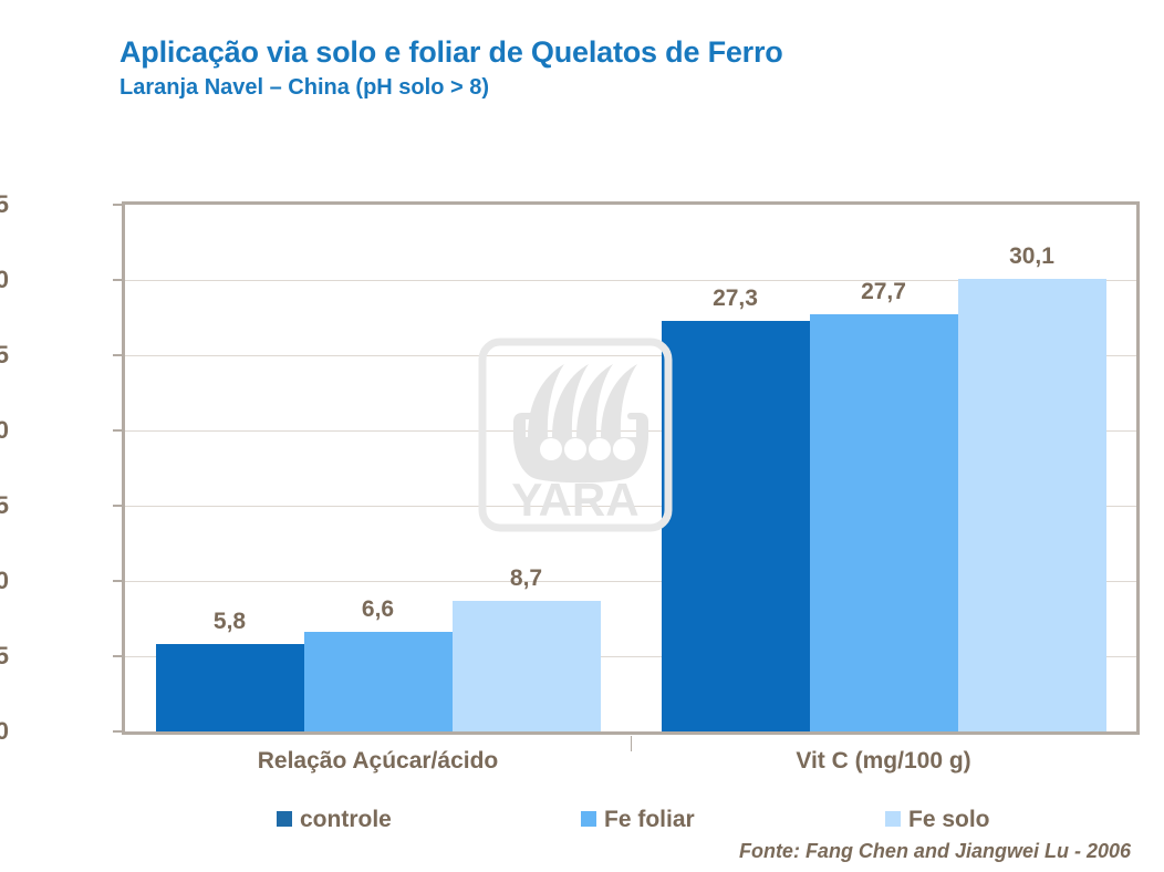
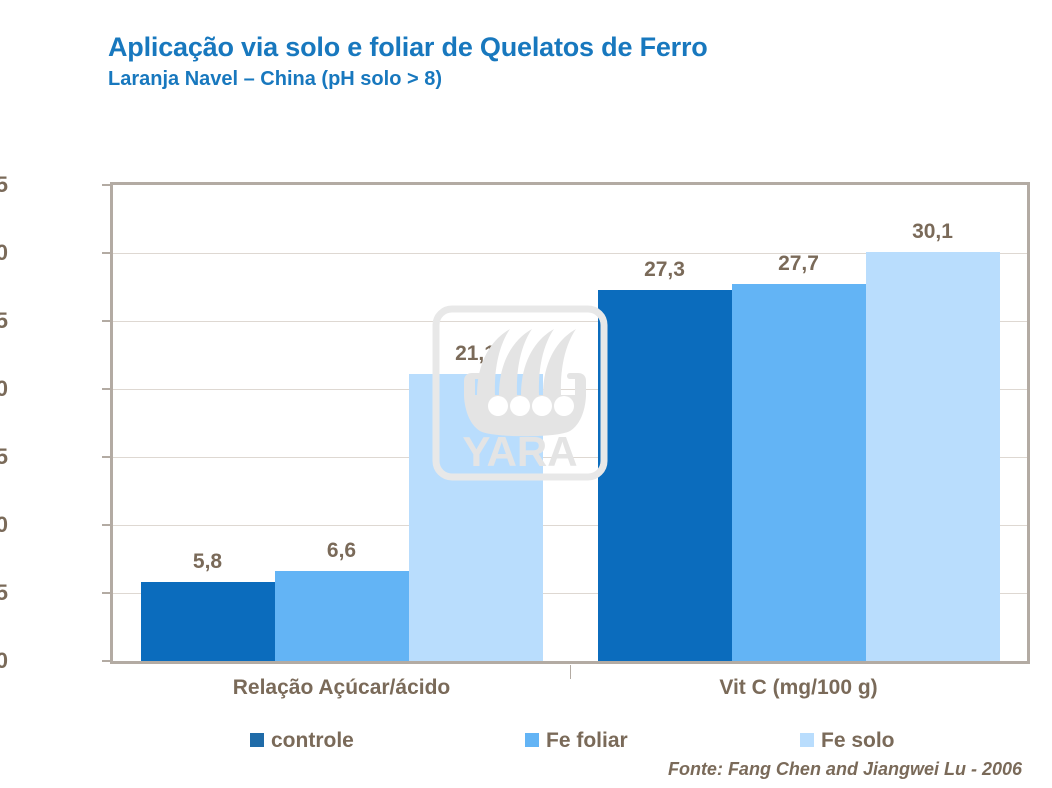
Fe solo/Relação Açúcar/ácido: 8,7 -> 21,1
